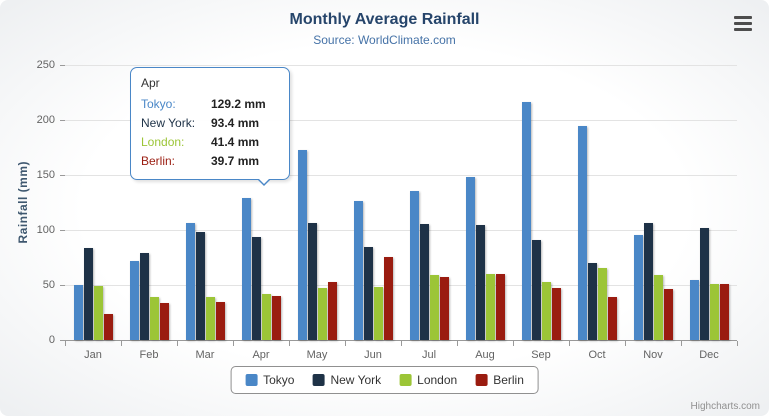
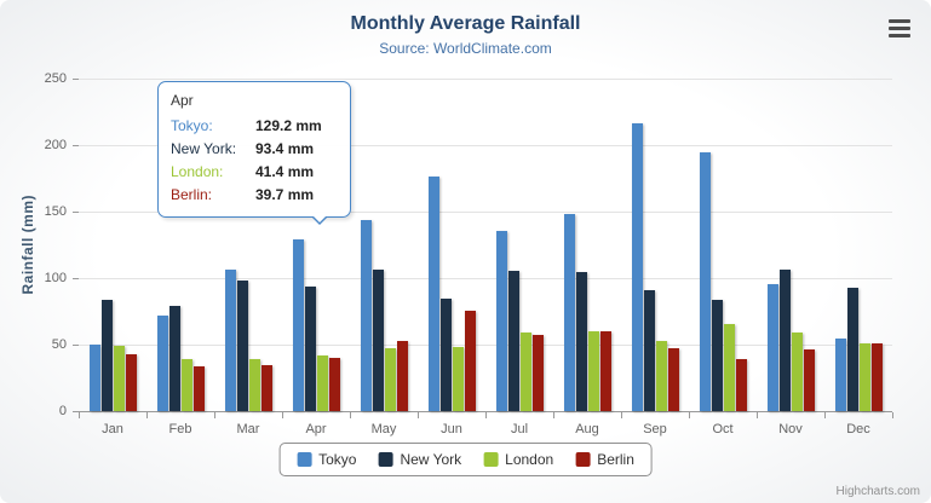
Berlin/Jan: 24 -> 42
Tokyo/May: 173 -> 144
Tokyo/Jun: 126 -> 176
New York/Oct: 70 -> 84
New York/Dec: 102 -> 92
